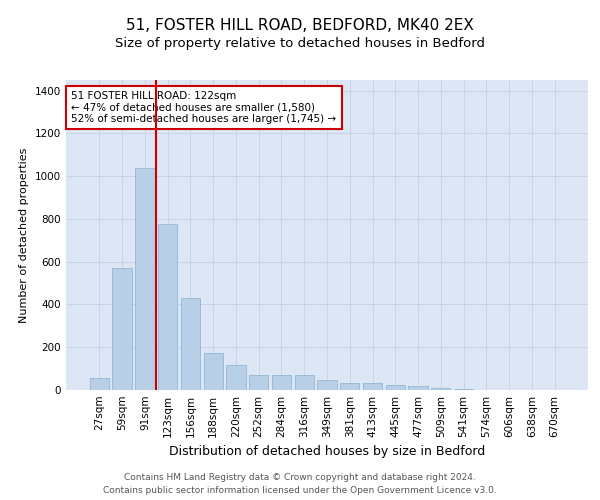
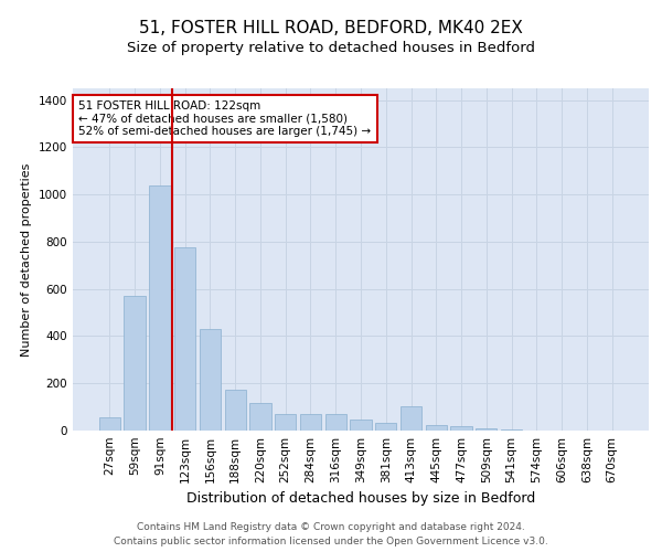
413sqm: 35 -> 105
